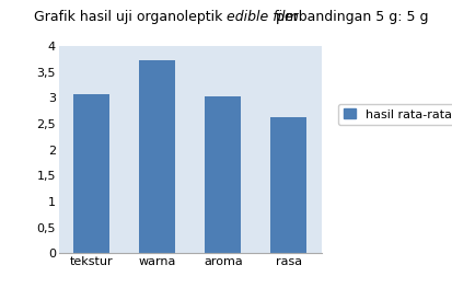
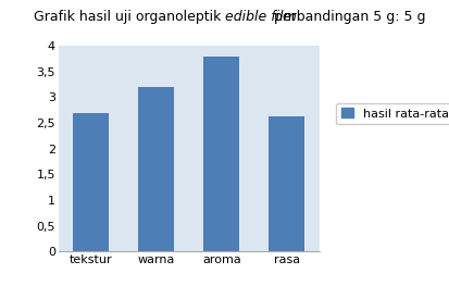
tekstur: 3,07 -> 2,70
warna: 3,73 -> 3,20
aroma: 3,03 -> 3,80
